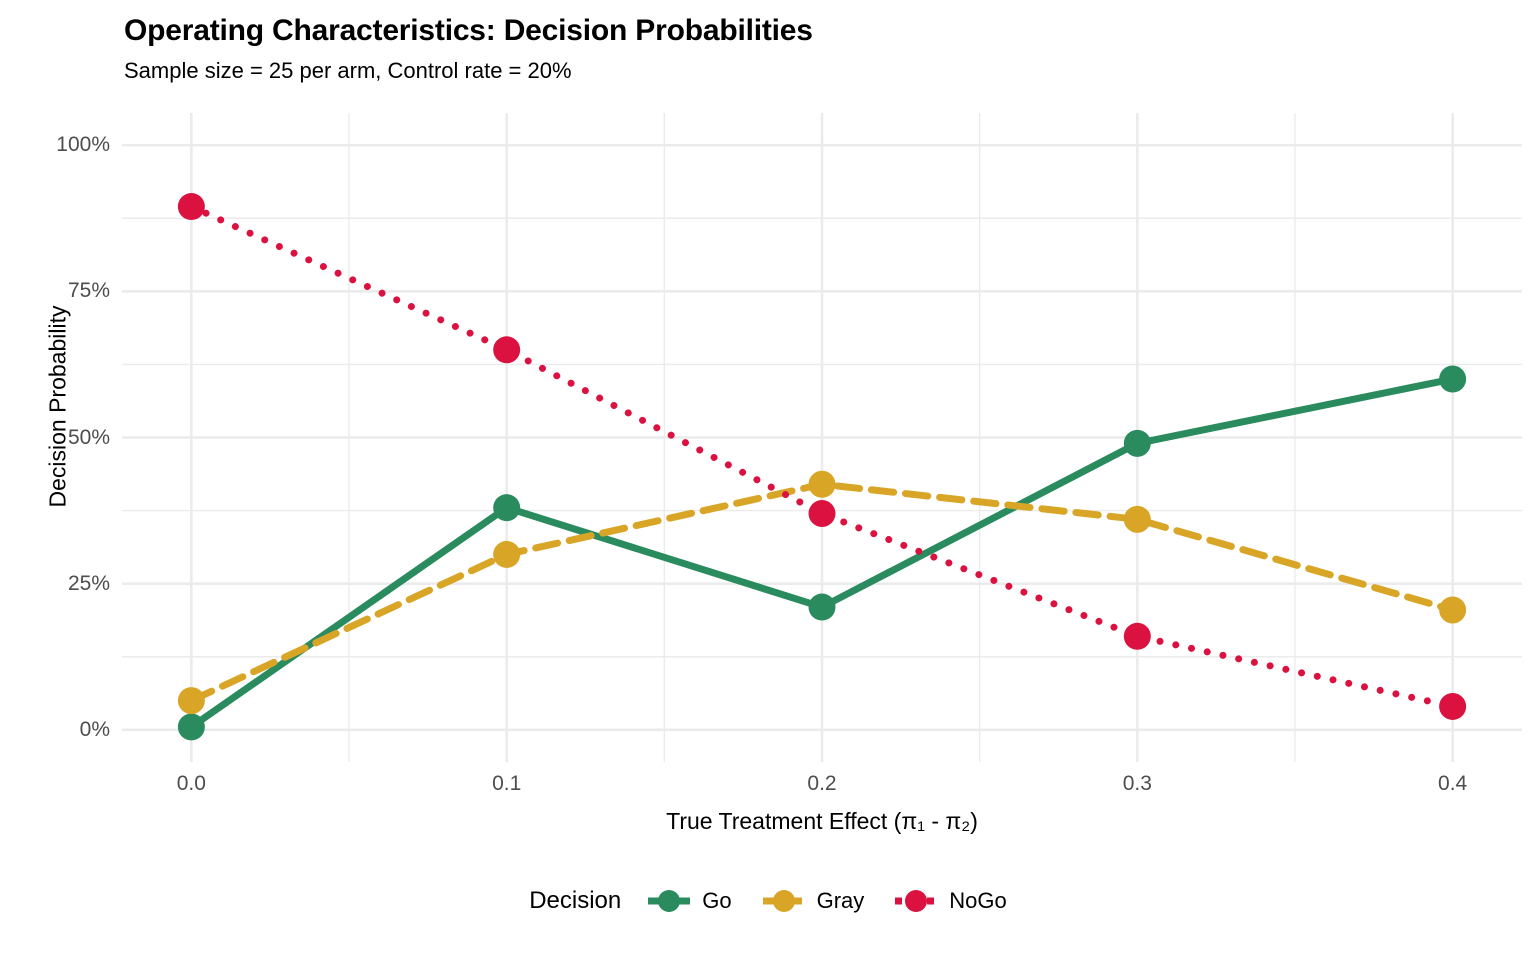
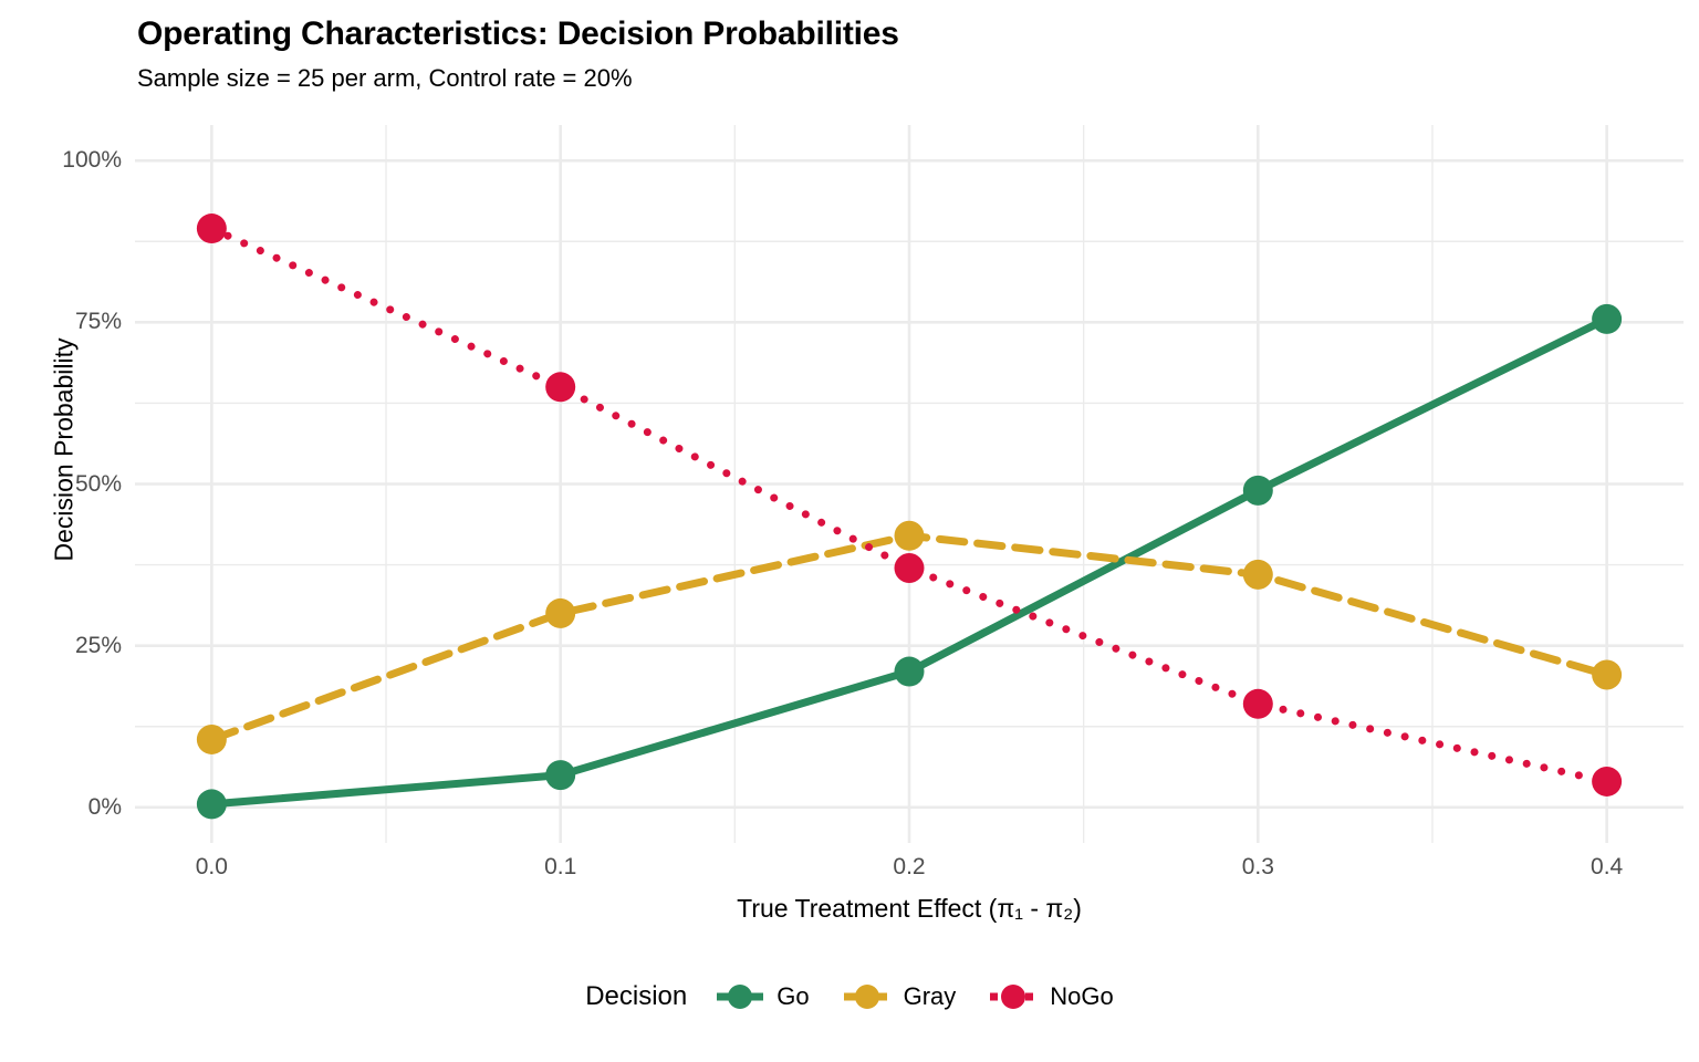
Gray/0.0: 5% -> 10%
Go/0.1: 38% -> 5%
Go/0.4: 60% -> 76%
